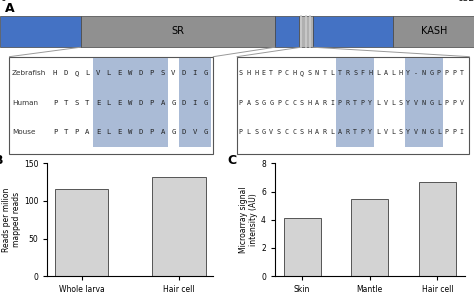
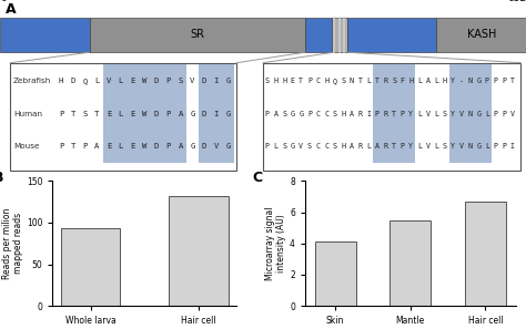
Whole larva: 116 -> 93
